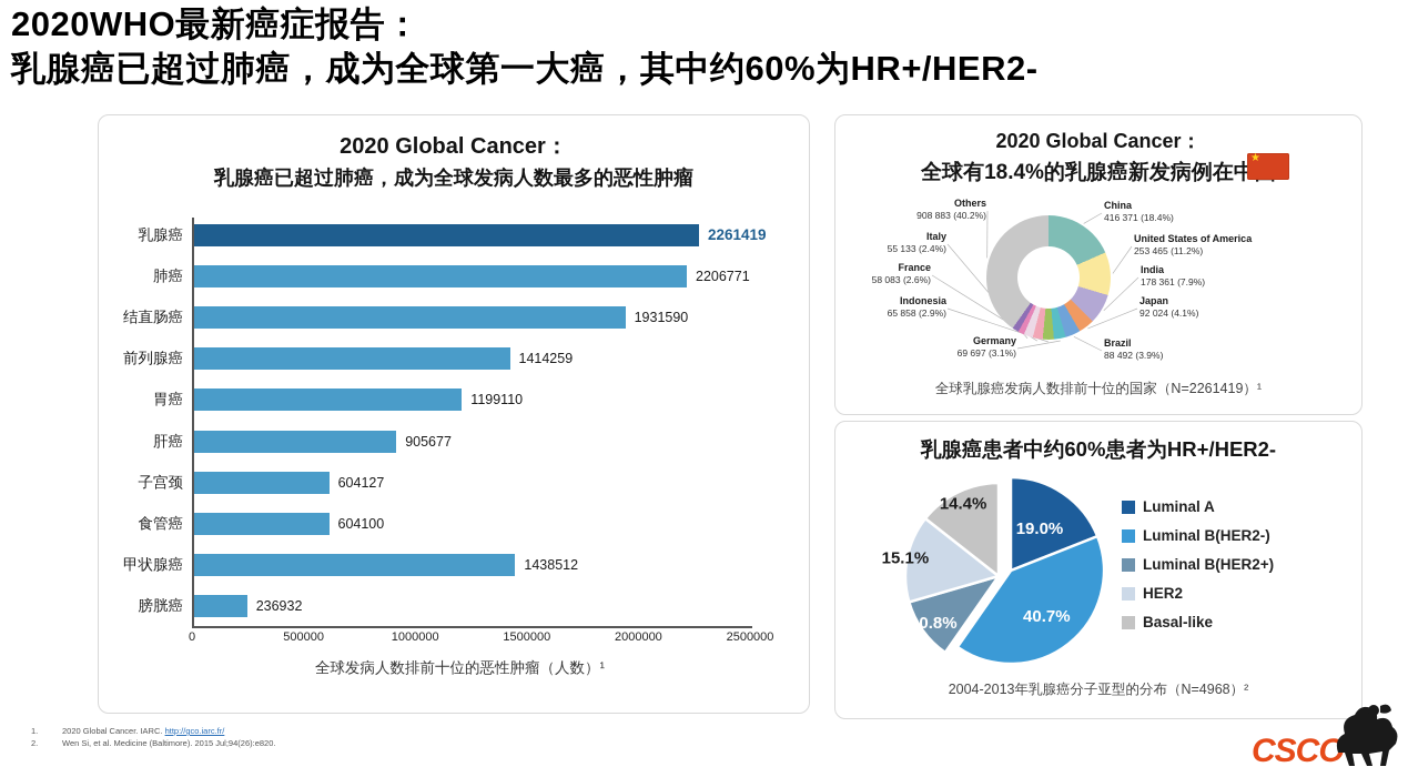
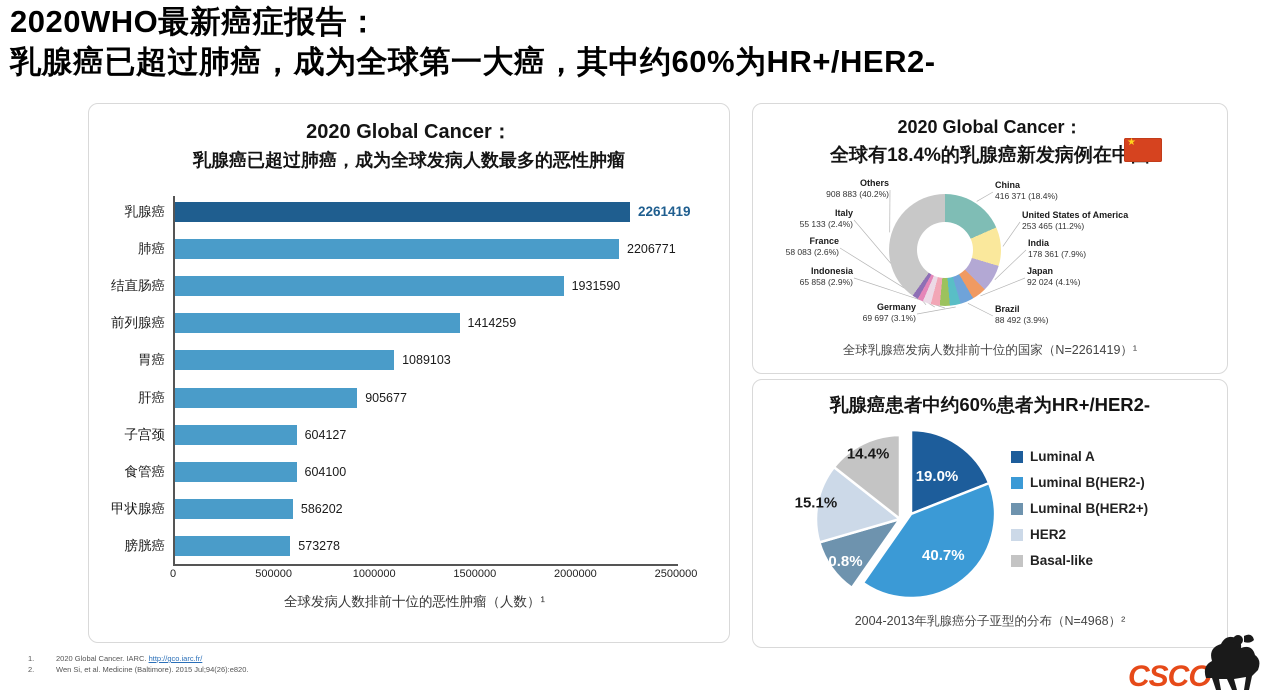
2020 Global Cancer：乳腺癌已超过肺癌，成为全球发病人数最多的恶性肿瘤/胃癌: 1199110 -> 1089103
2020 Global Cancer：乳腺癌已超过肺癌，成为全球发病人数最多的恶性肿瘤/甲状腺癌: 1438512 -> 586202
2020 Global Cancer：乳腺癌已超过肺癌，成为全球发病人数最多的恶性肿瘤/膀胱癌: 236932 -> 573278
